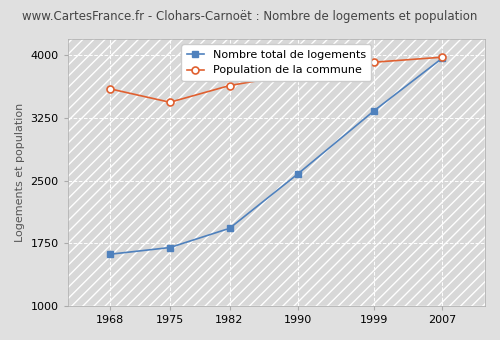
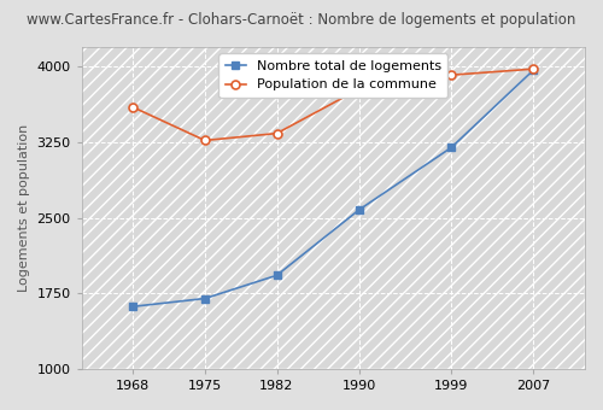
Population de la commune/1975: 3440 -> 3270
Population de la commune/1982: 3640 -> 3340
Nombre total de logements/1999: 3340 -> 3200
